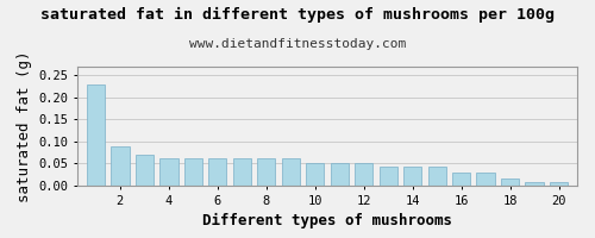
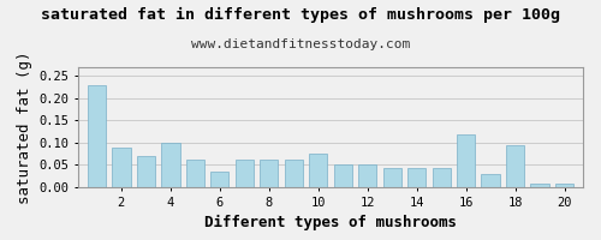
4: 0.062 -> 0.100
6: 0.062 -> 0.035
10: 0.050 -> 0.075
16: 0.030 -> 0.120
18: 0.017 -> 0.095
